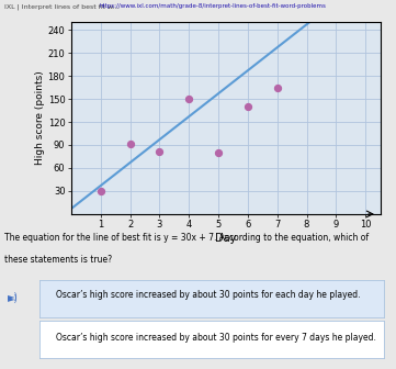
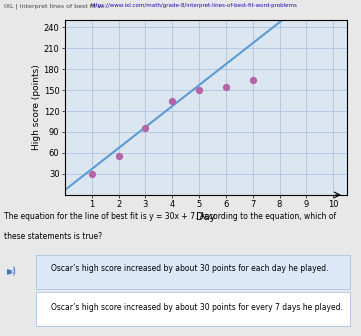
2: 92 -> 55
3: 82 -> 95
4: 150 -> 135
5: 80 -> 150
6: 140 -> 155
